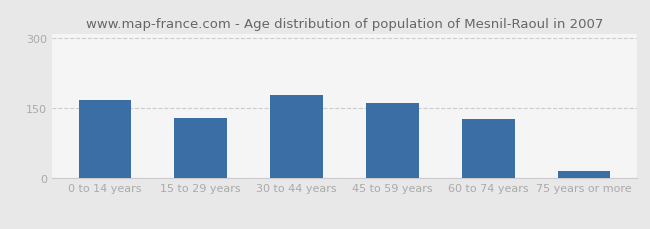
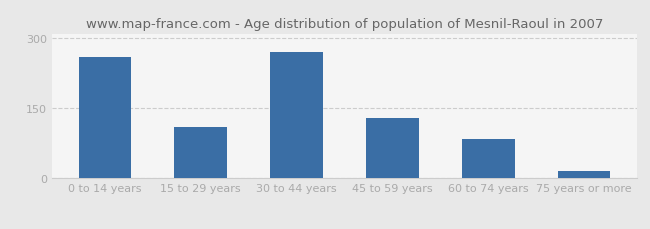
0 to 14 years: 168 -> 260
15 to 29 years: 130 -> 110
30 to 44 years: 178 -> 270
45 to 59 years: 162 -> 130
60 to 74 years: 128 -> 85
